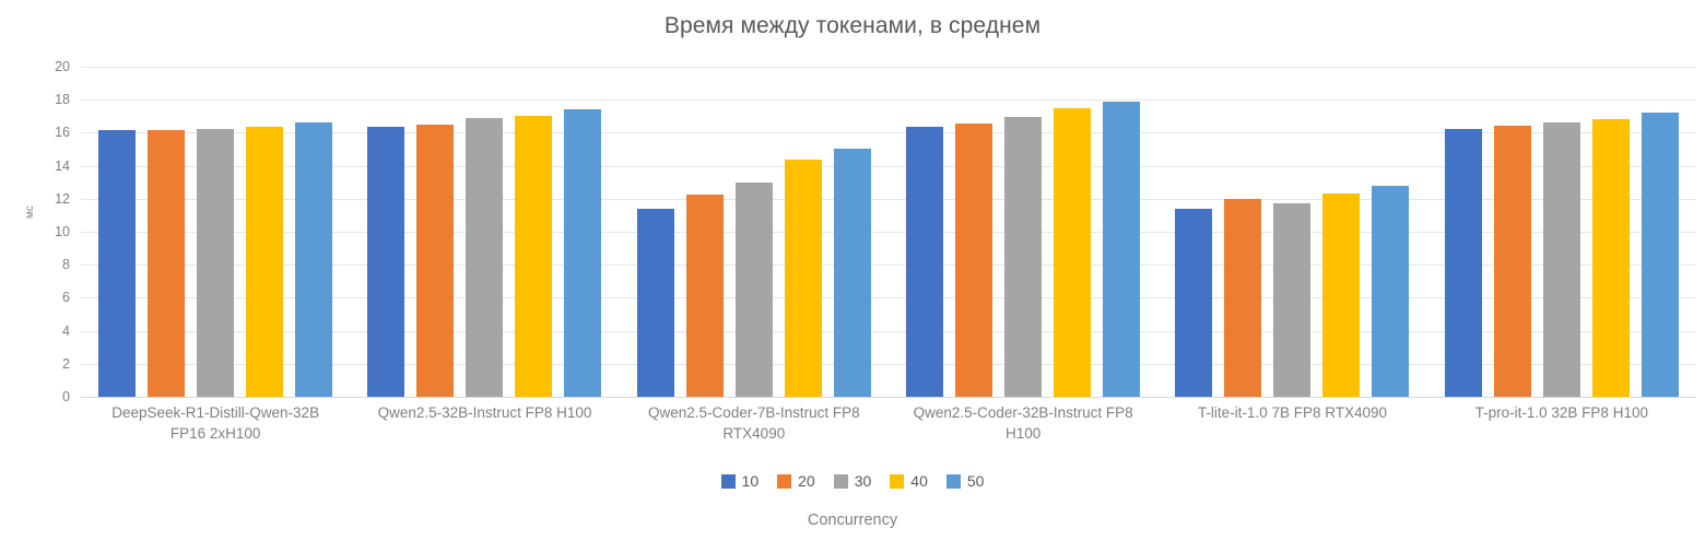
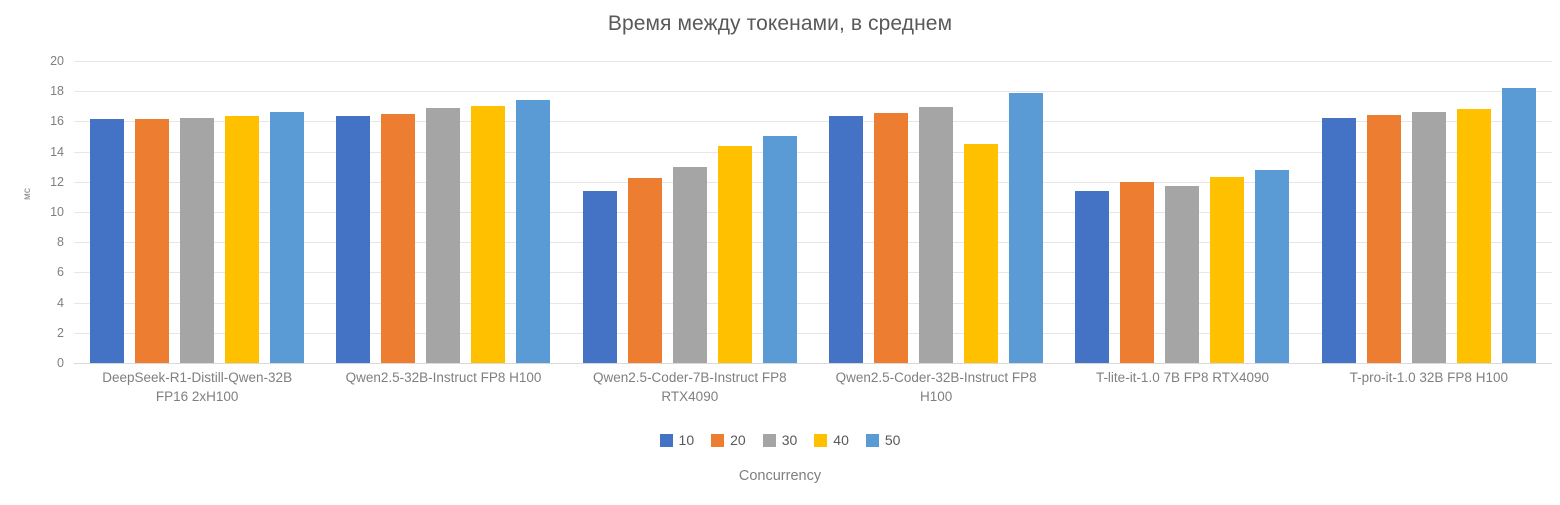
40/Qwen2.5-Coder-32B-Instruct FP8 H100: 17.5 -> 14.5
50/T-pro-it-1.0 32B FP8 H100: 17.2 -> 18.2
